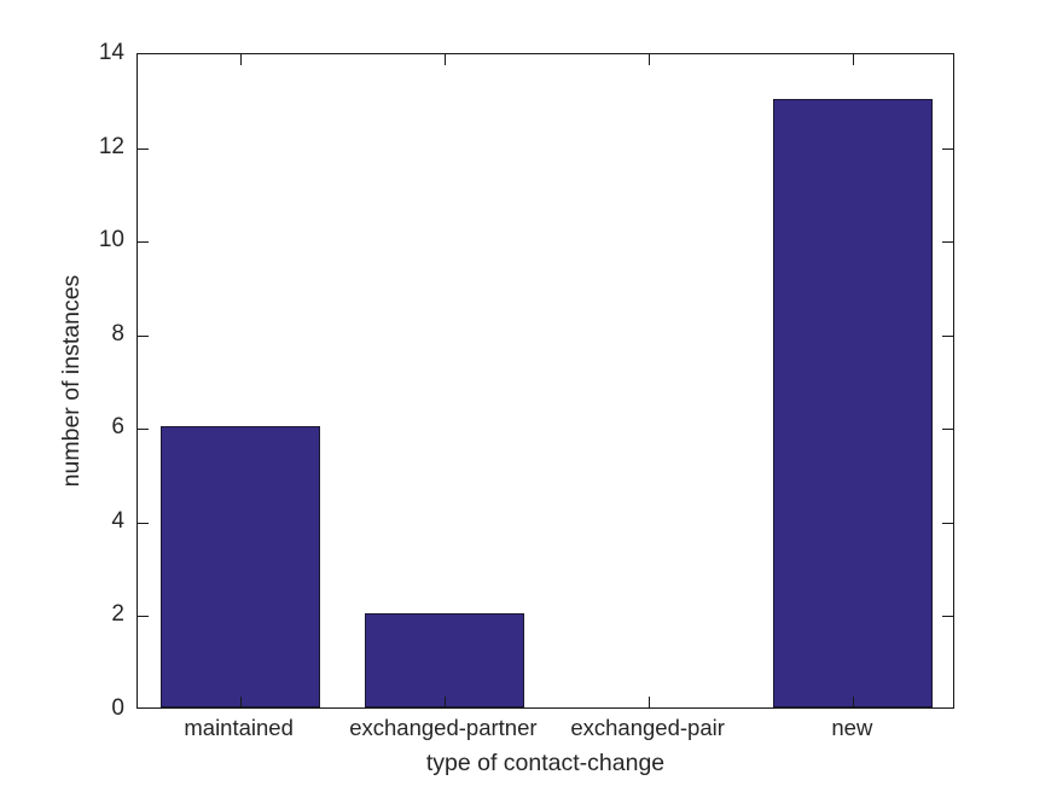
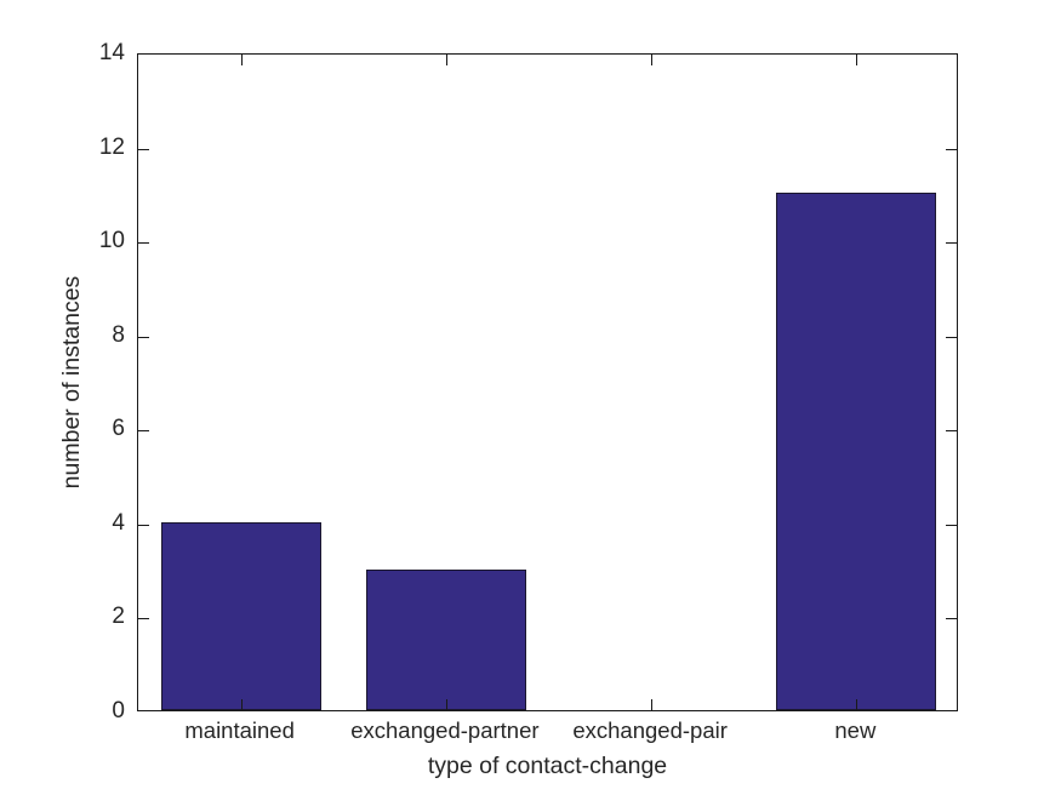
maintained: 6 -> 4
exchanged-partner: 2 -> 3
new: 13 -> 11
